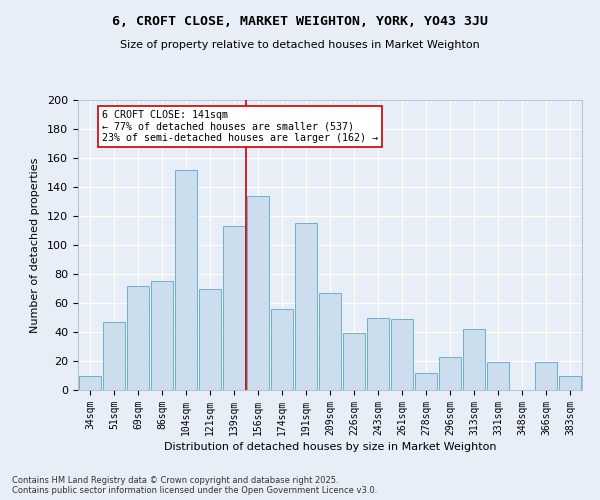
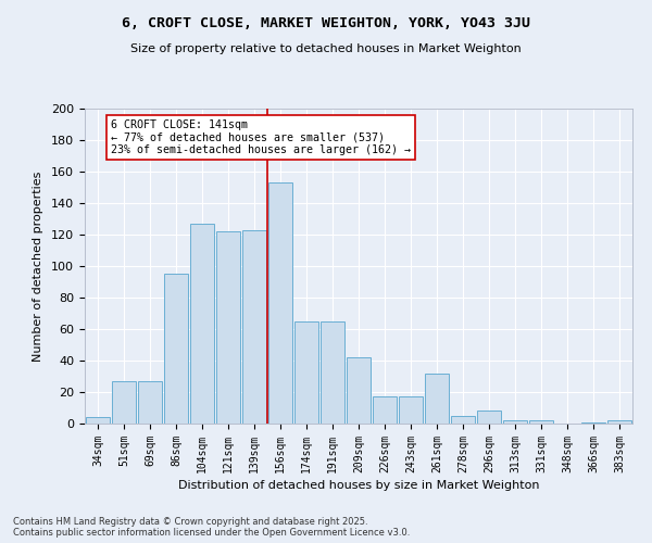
34sqm: 10 -> 4
51sqm: 47 -> 27
69sqm: 72 -> 27
86sqm: 75 -> 95
104sqm: 152 -> 127
121sqm: 70 -> 122
139sqm: 113 -> 123
156sqm: 134 -> 153
174sqm: 56 -> 65
191sqm: 115 -> 65
209sqm: 67 -> 42
226sqm: 39 -> 17
243sqm: 50 -> 17
261sqm: 49 -> 32
278sqm: 12 -> 5
296sqm: 23 -> 8
313sqm: 42 -> 2
331sqm: 19 -> 2
366sqm: 19 -> 1
383sqm: 10 -> 2
